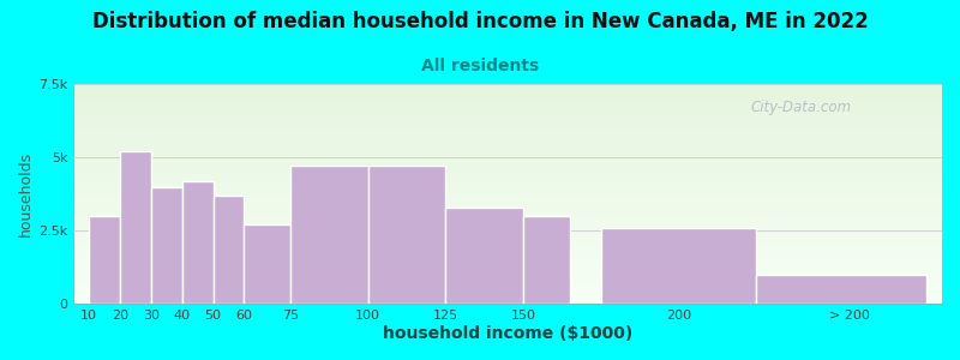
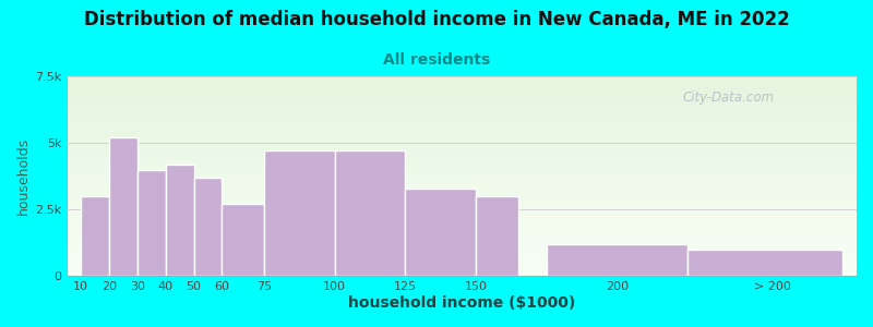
200: 2.6k -> 1.2k
